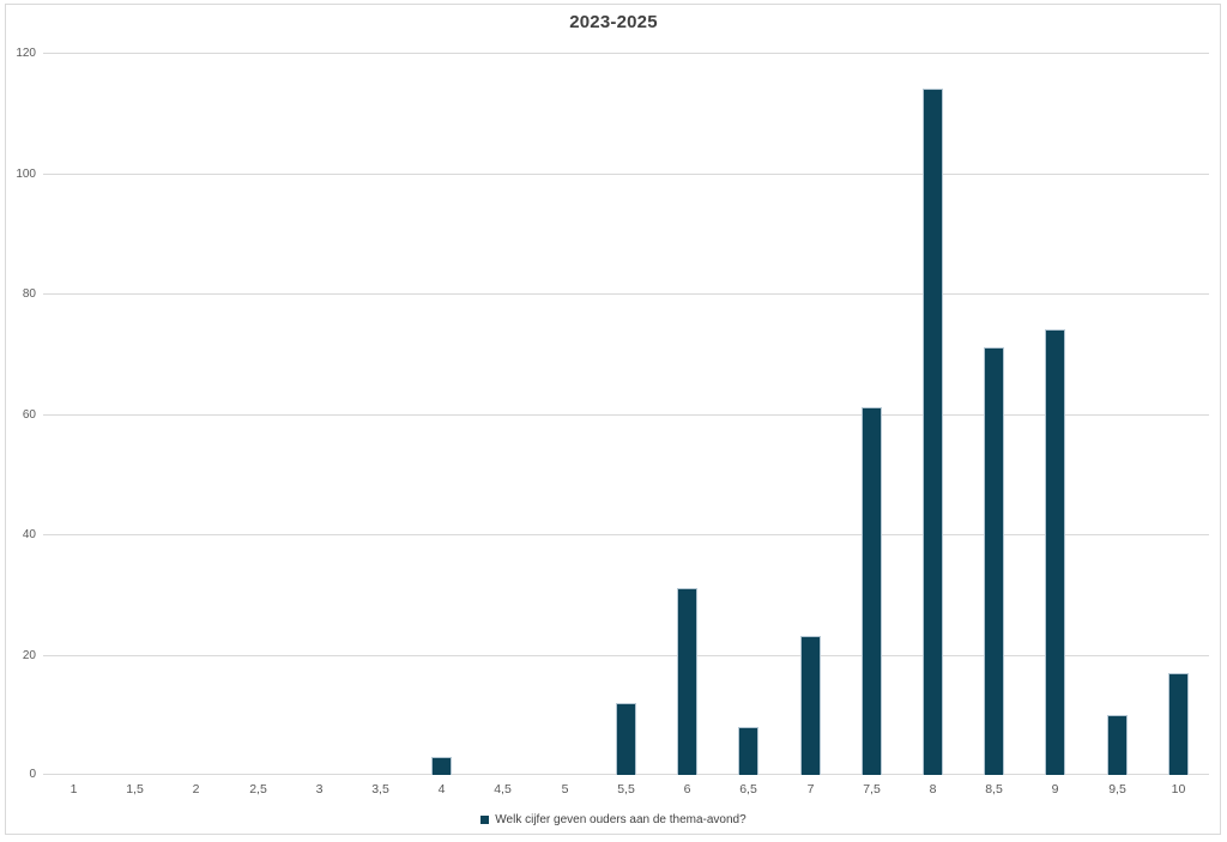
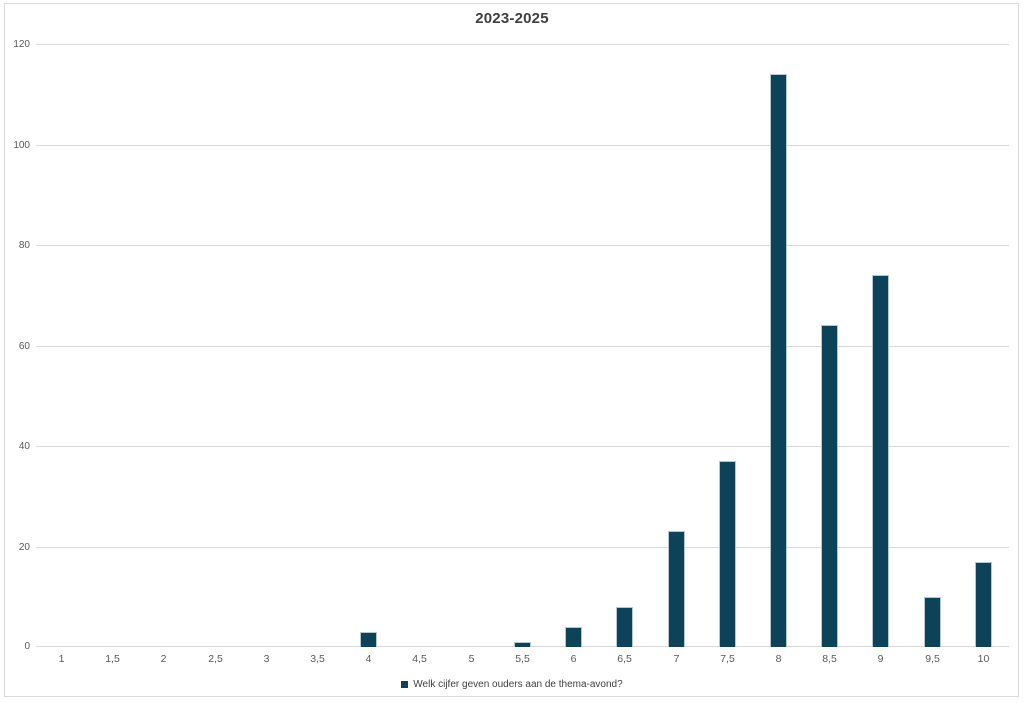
5,5: 12 -> 1
6: 31 -> 4
7,5: 61 -> 37
8,5: 71 -> 64
